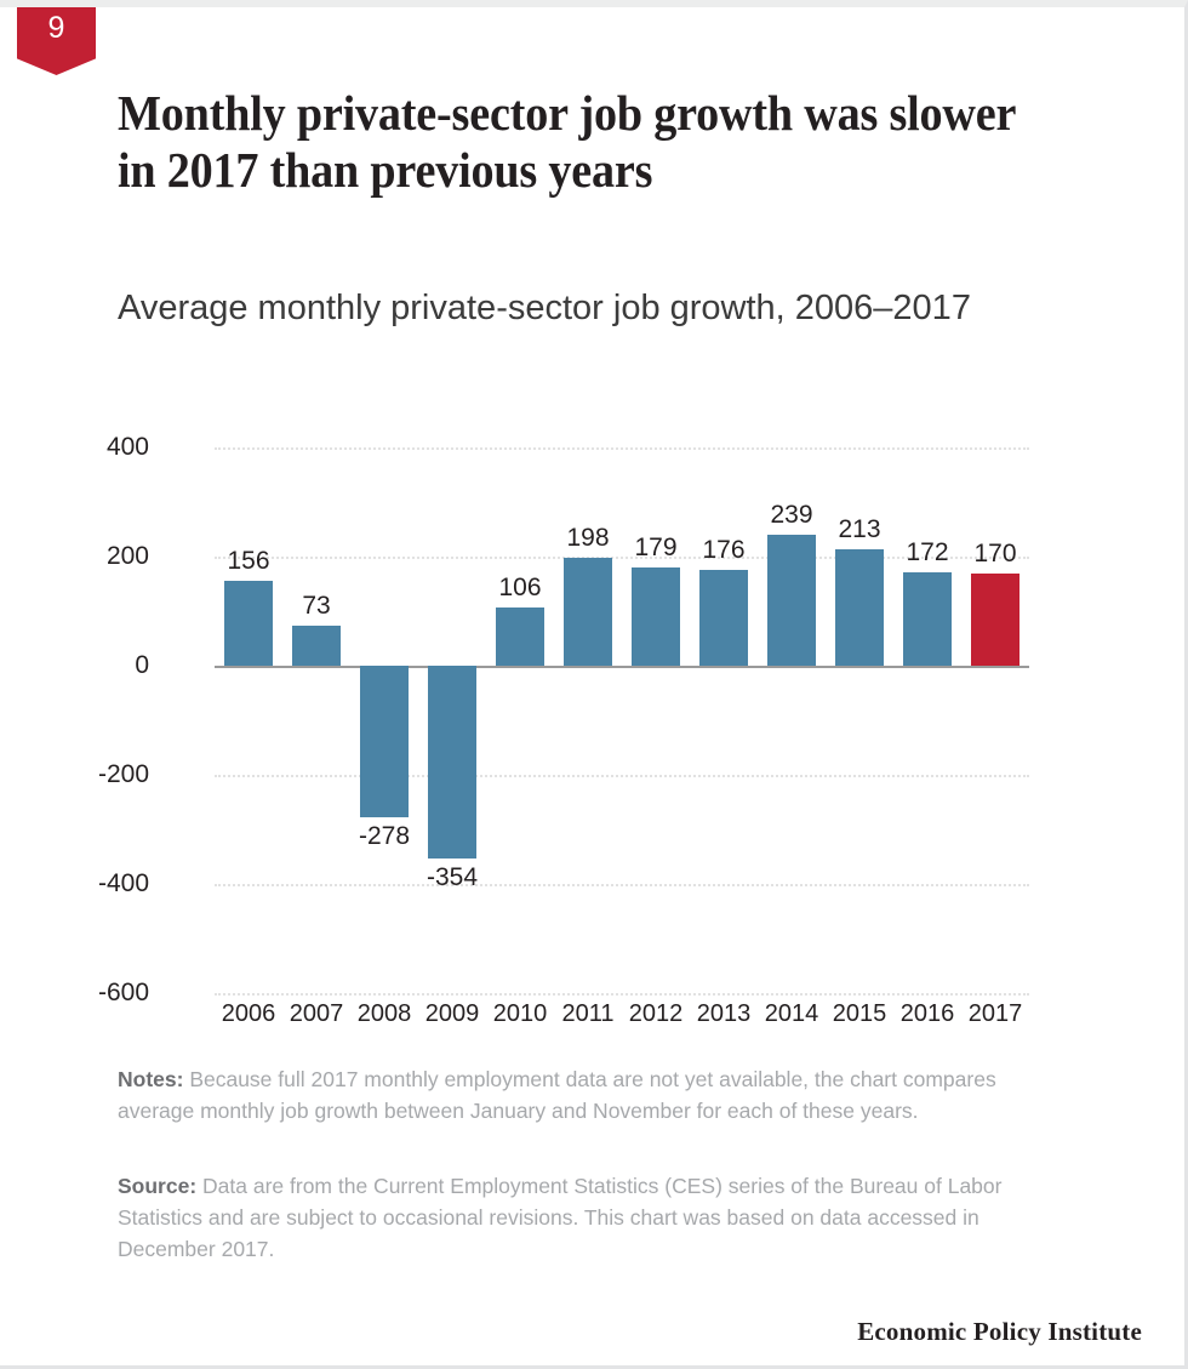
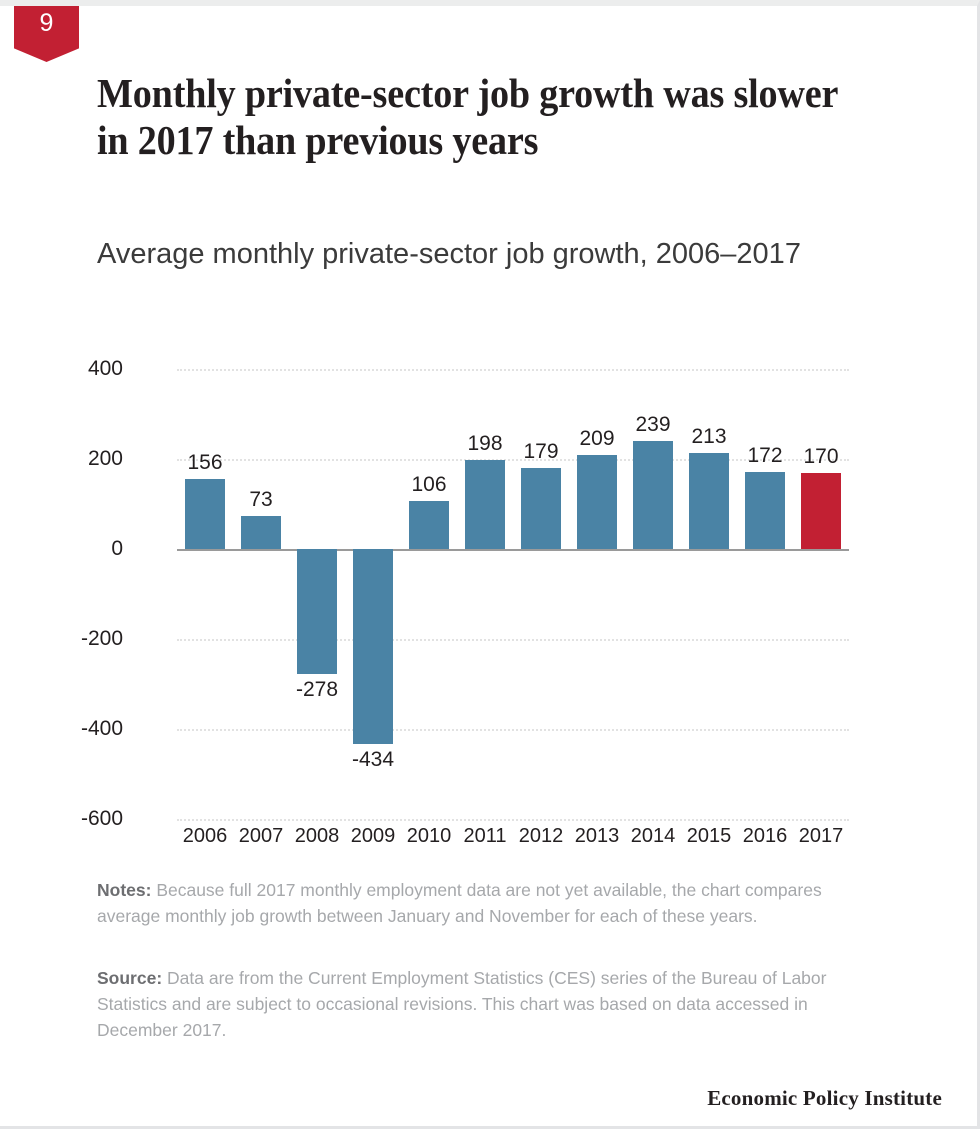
2009: -354 -> -434
2013: 176 -> 209
